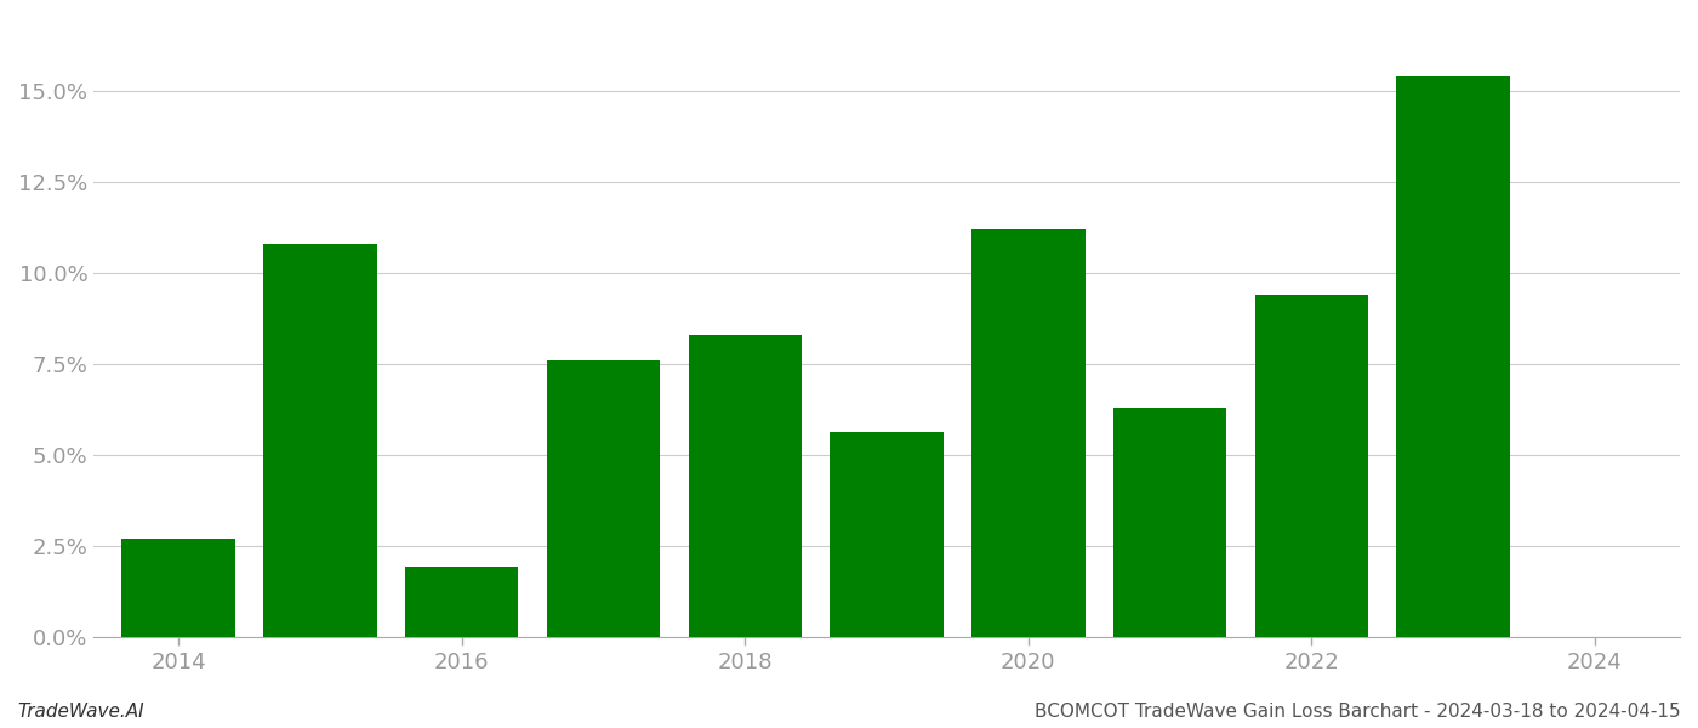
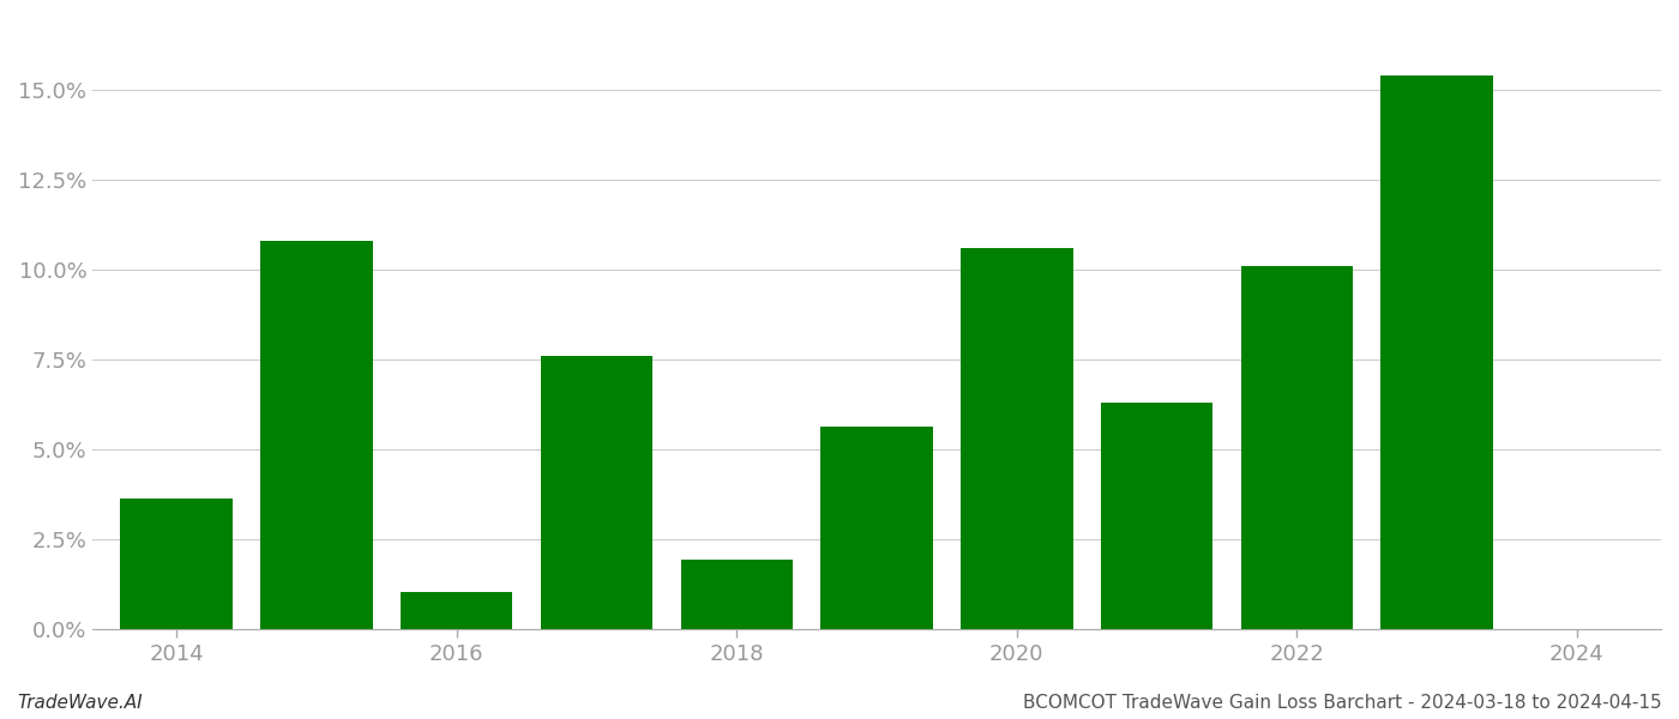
2014: 2.70% -> 3.65%
2016: 1.95% -> 1.05%
2018: 8.30% -> 1.95%
2020: 11.20% -> 10.60%
2022: 9.40% -> 10.10%
